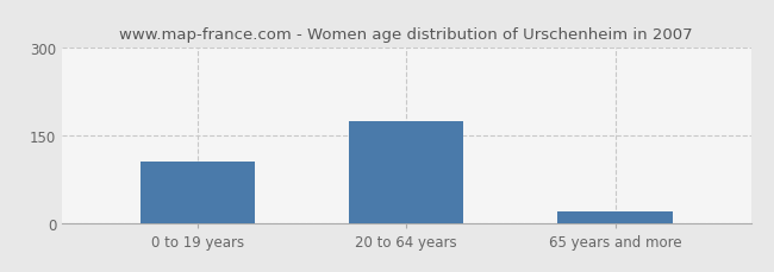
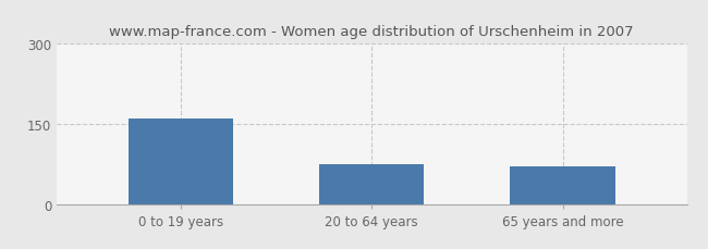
0 to 19 years: 105 -> 160
20 to 64 years: 175 -> 75
65 years and more: 20 -> 70
